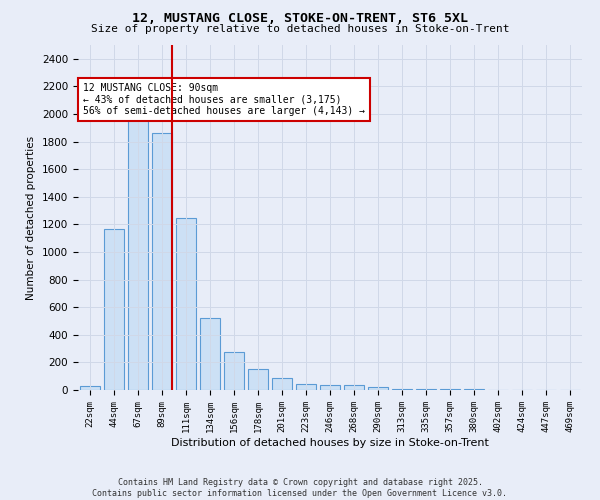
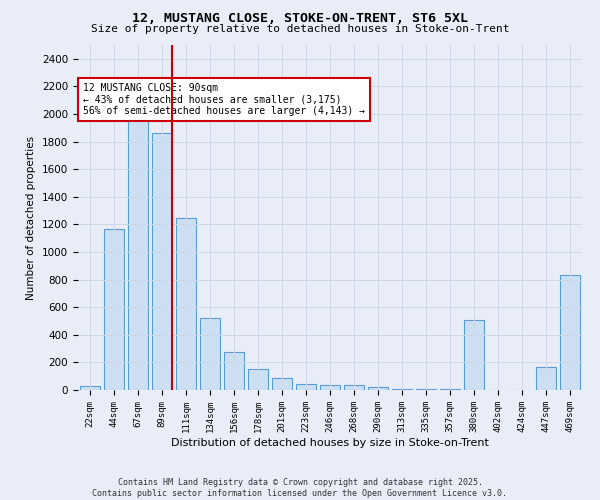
380sqm: 0 -> 510
447sqm: 0 -> 170
469sqm: 0 -> 830
